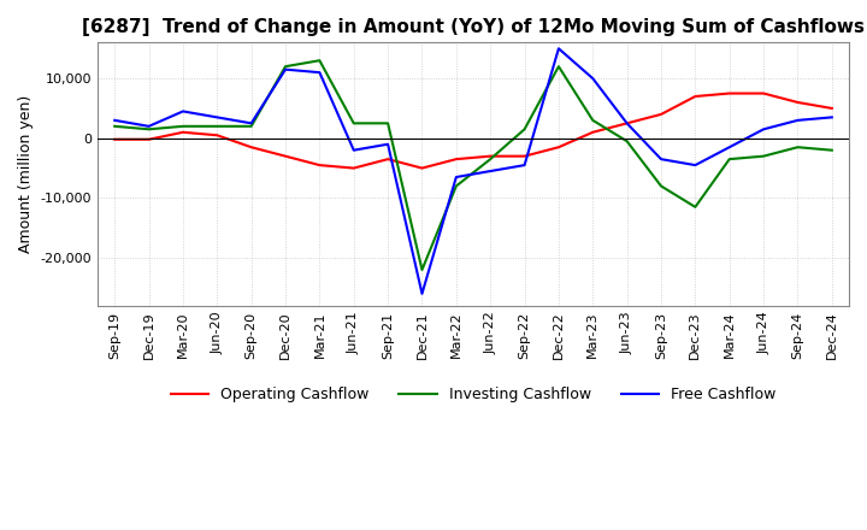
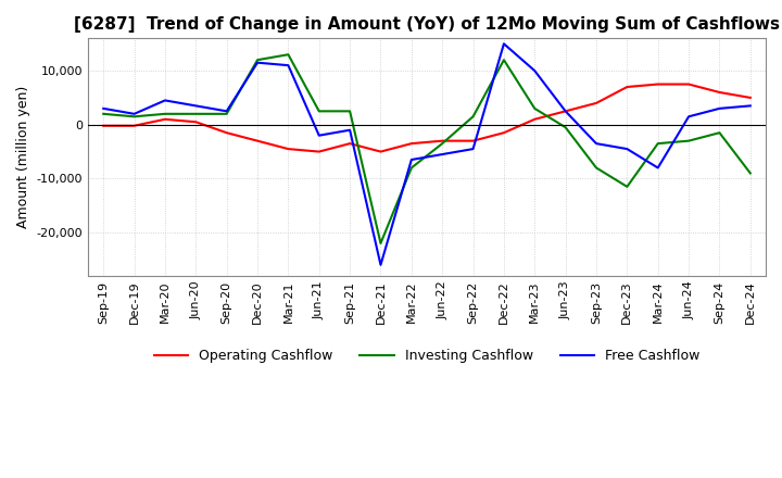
Free Cashflow/Mar-24: -1,500 -> -8,000
Investing Cashflow/Dec-24: -2,000 -> -9,000
